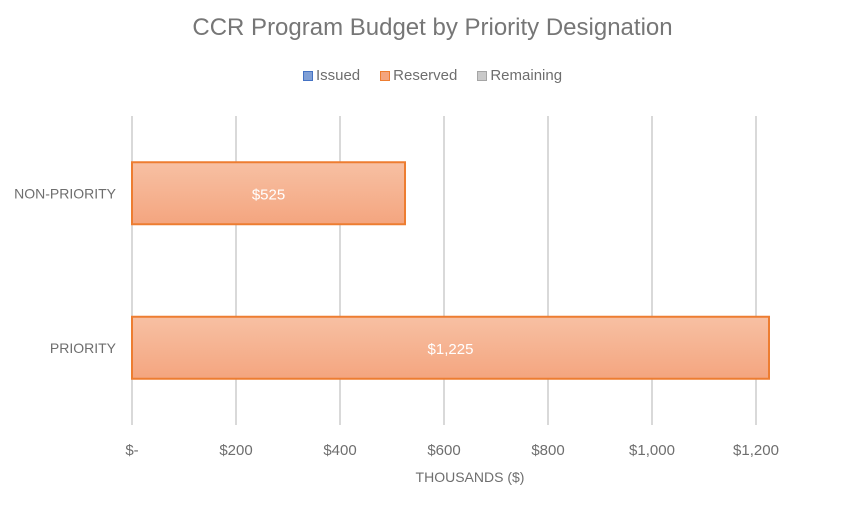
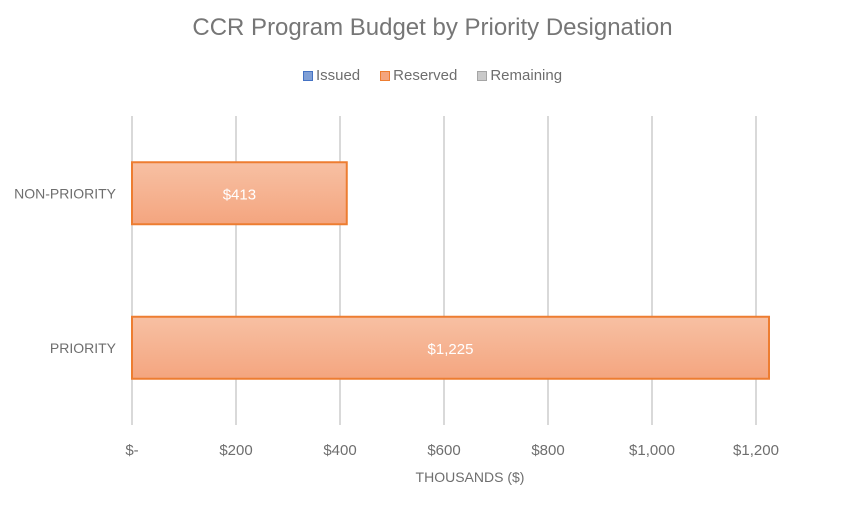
Reserved/NON-PRIORITY: $525 -> $413
